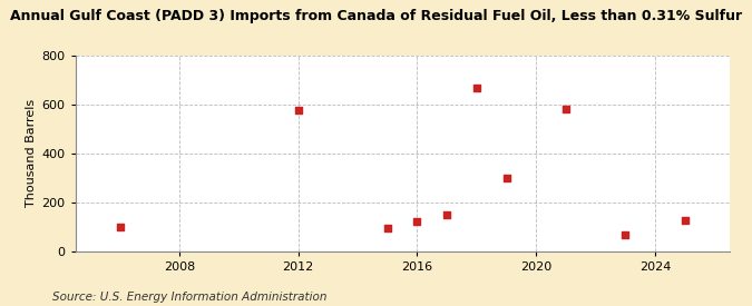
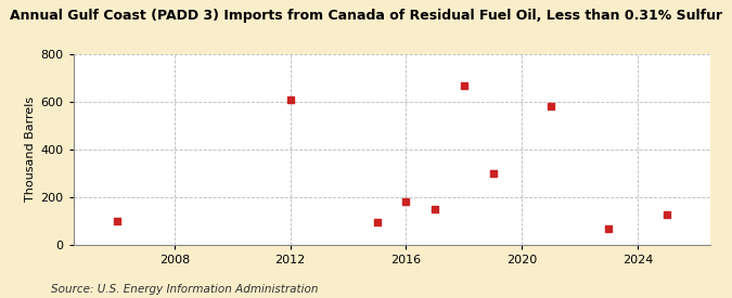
2012: 575 -> 605
2016: 120 -> 180
